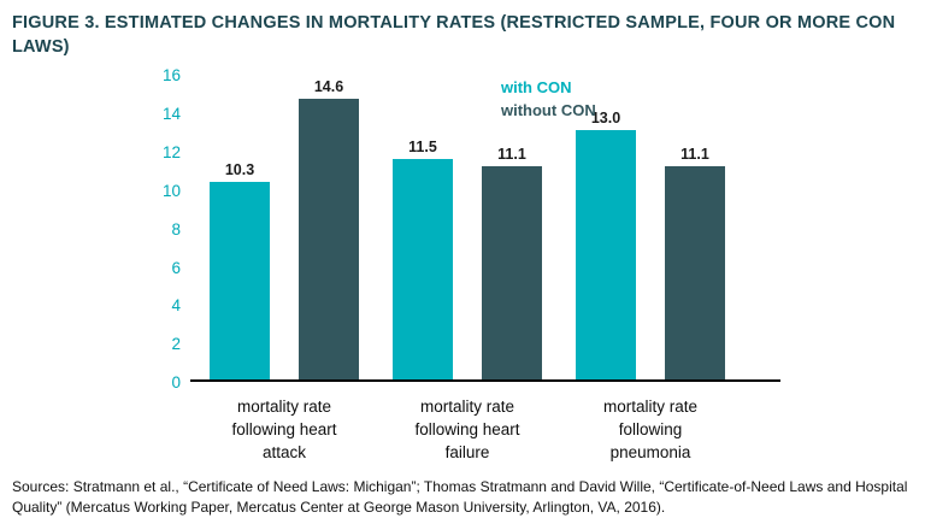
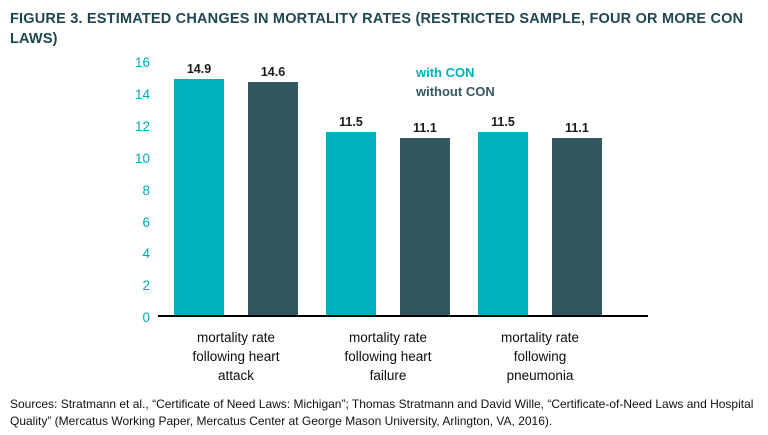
with CON/mortality rate following heart attack: 10.3 -> 14.9
with CON/mortality rate following pneumonia: 13.0 -> 11.5
